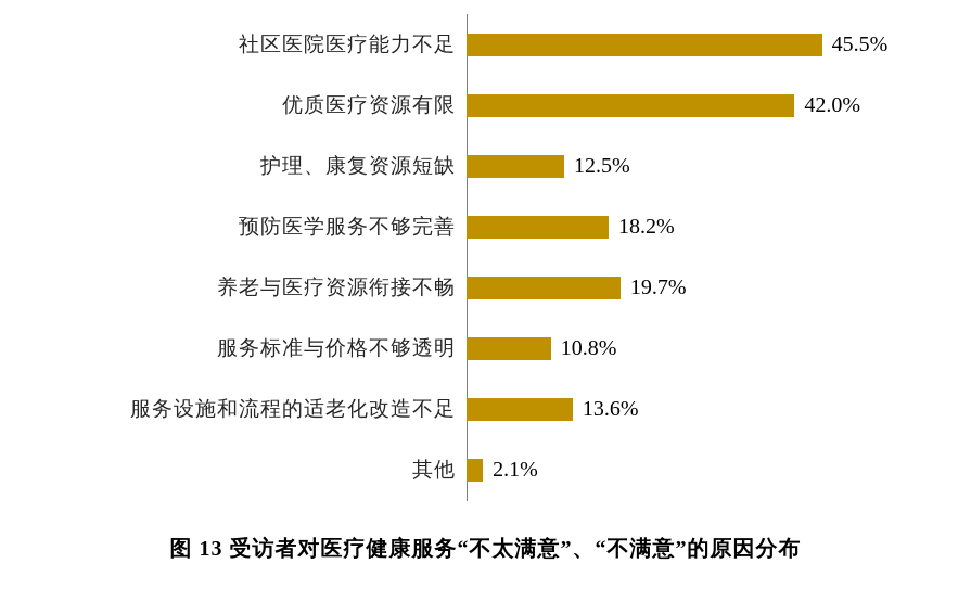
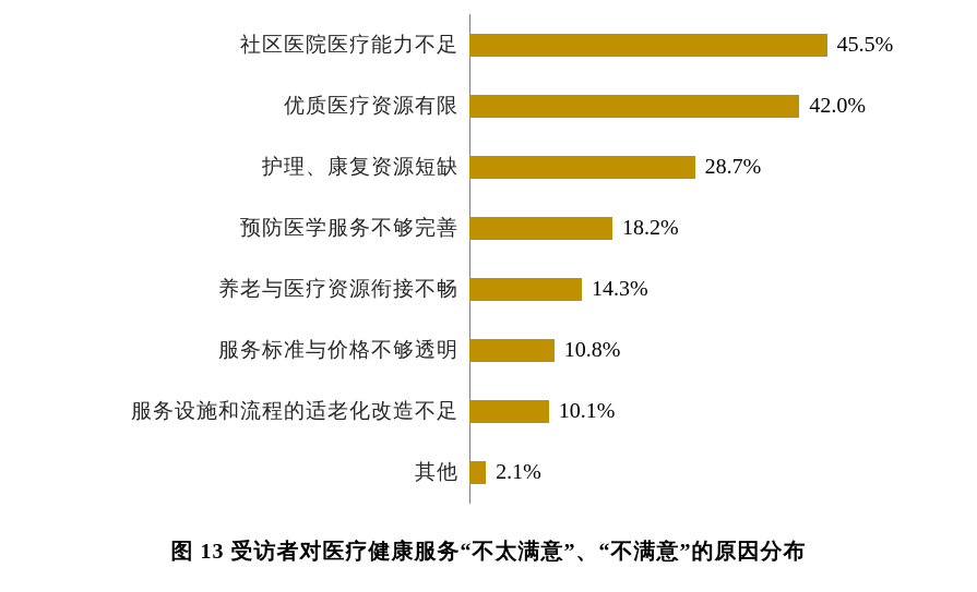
护理、康复资源短缺: 12.5% -> 28.7%
养老与医疗资源衔接不畅: 19.7% -> 14.3%
服务设施和流程的适老化改造不足: 13.6% -> 10.1%
